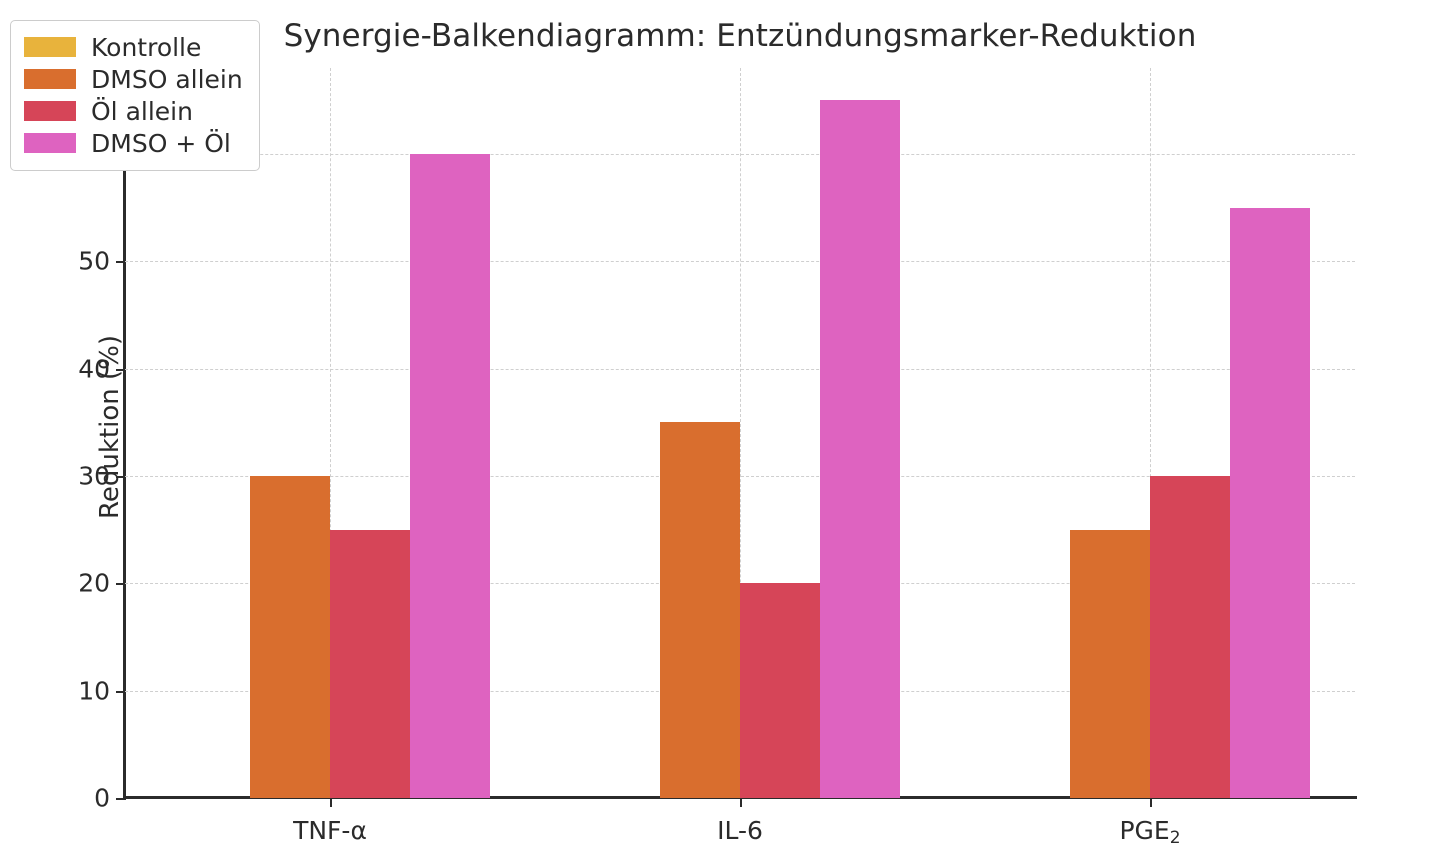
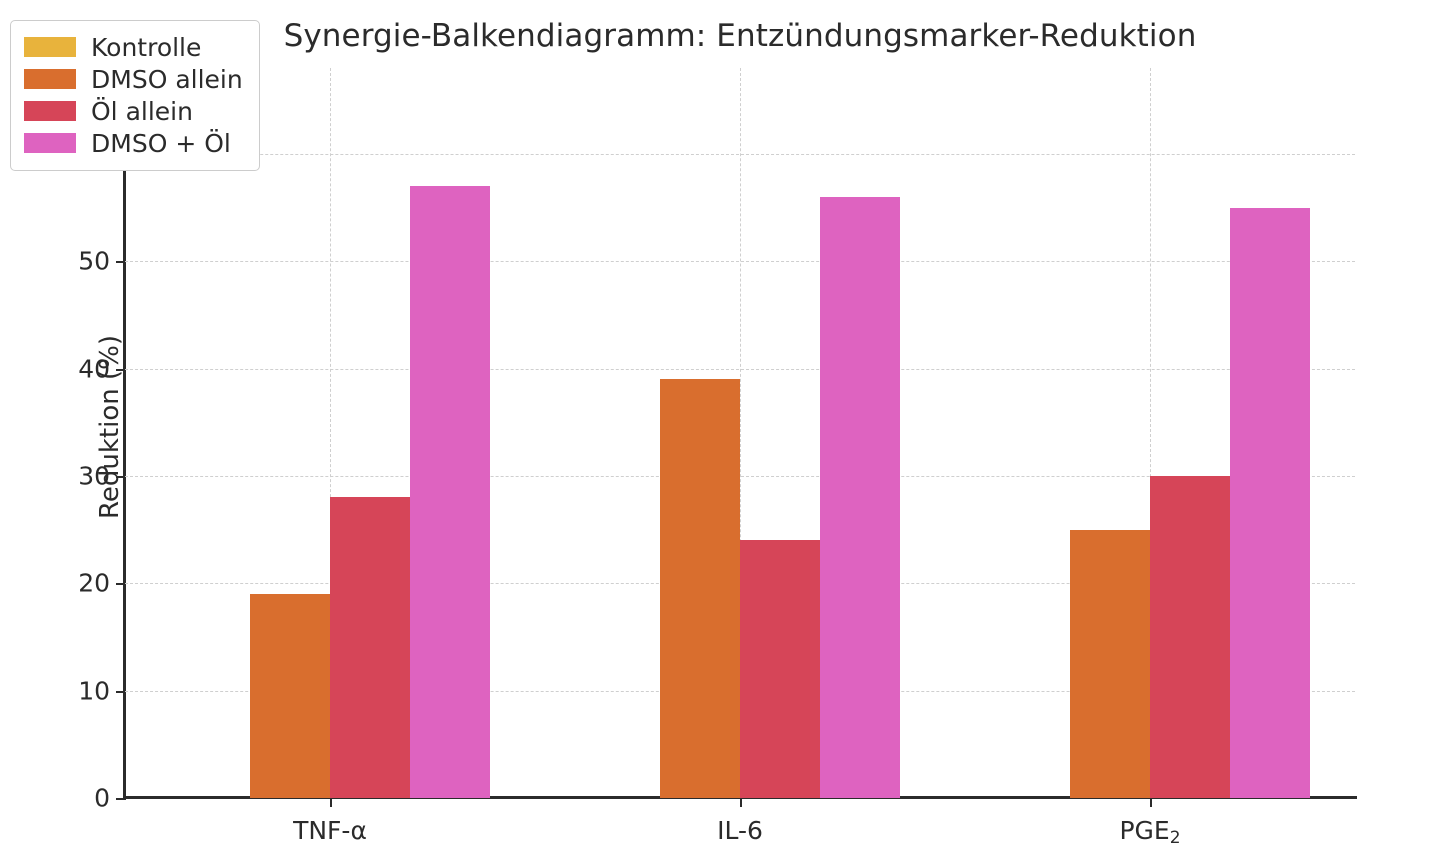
DMSO allein/TNF-α: 30 -> 19
Öl allein/TNF-α: 25 -> 28
DMSO + Öl/TNF-α: 60 -> 57
DMSO allein/IL-6: 35 -> 39
Öl allein/IL-6: 20 -> 24
DMSO + Öl/IL-6: 65 -> 56
